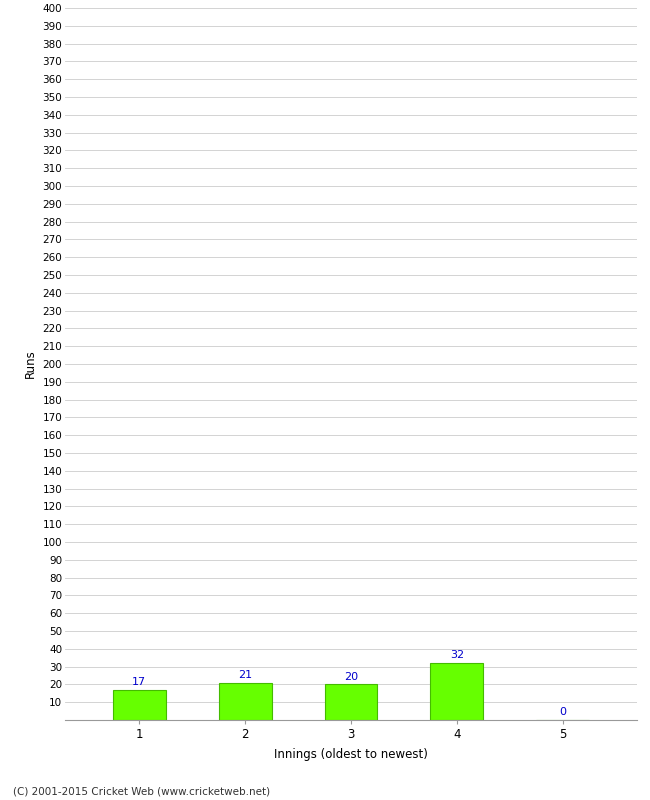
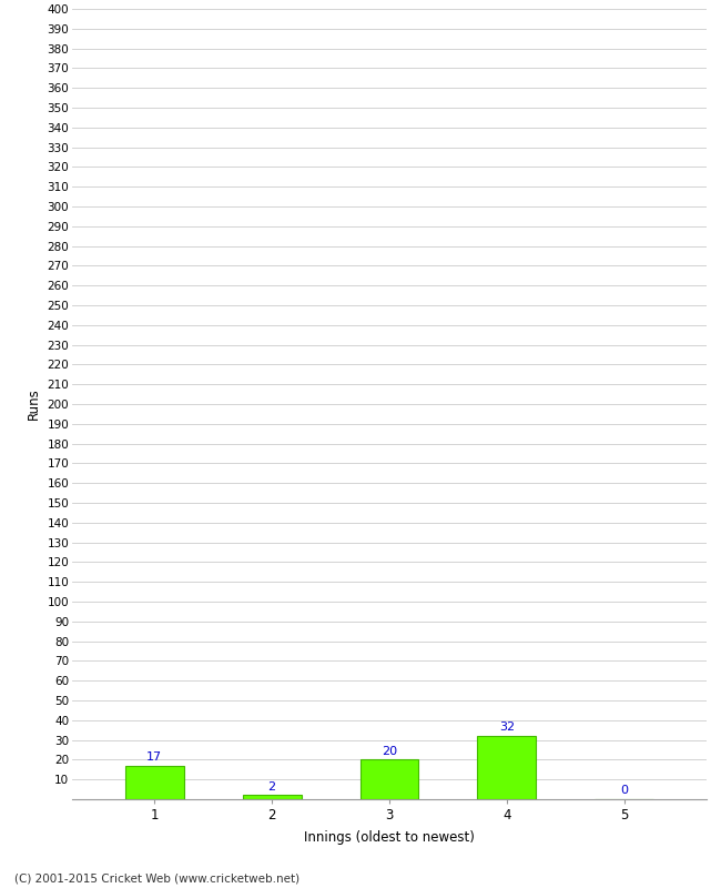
2: 21 -> 2
